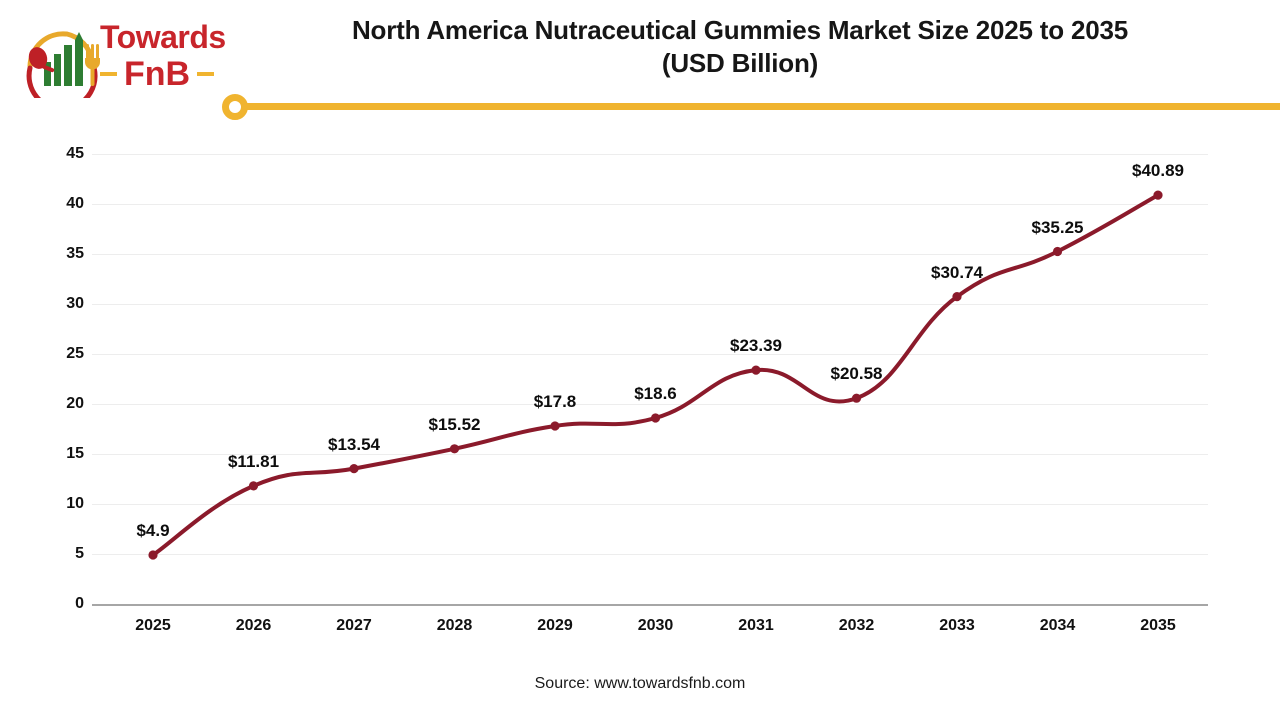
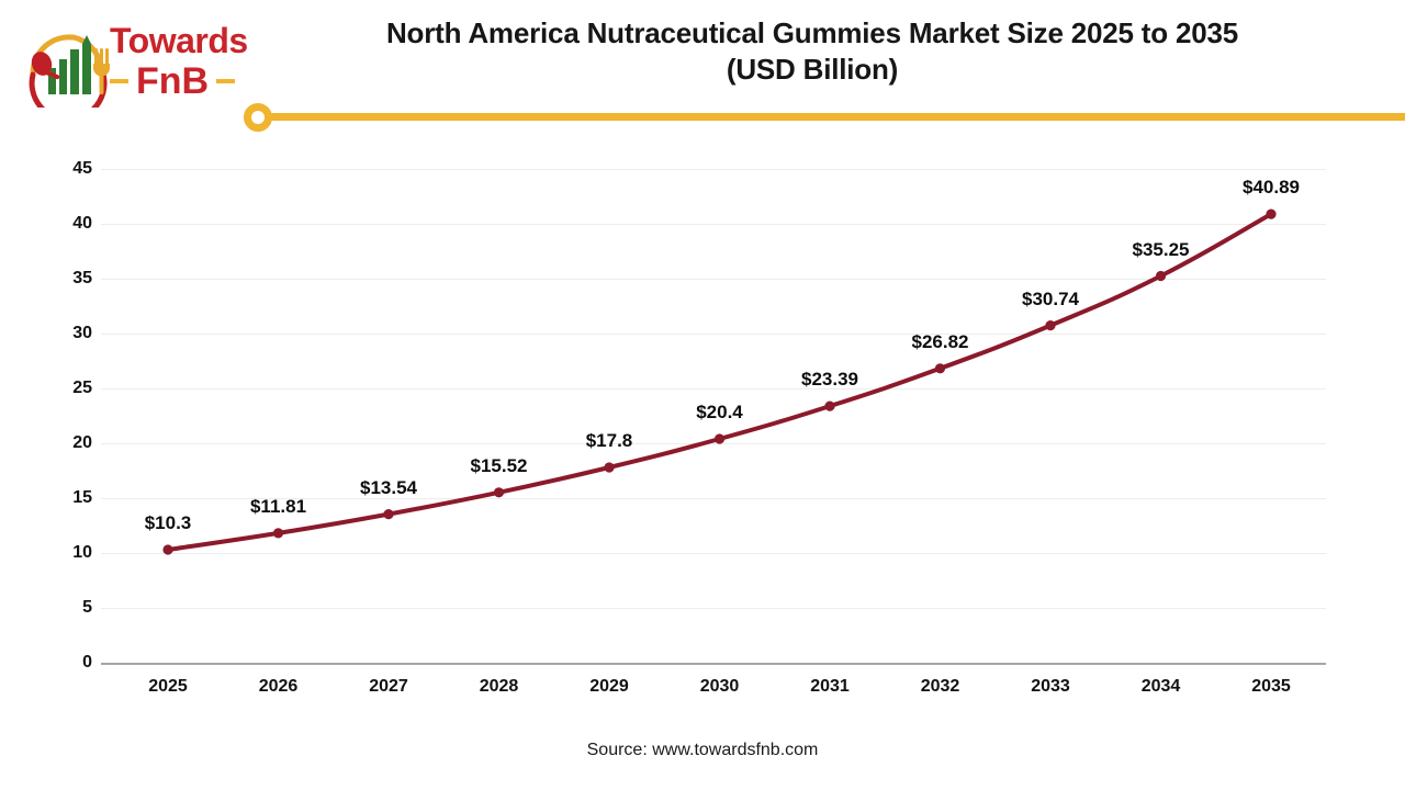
2025: $4.9 -> $10.3
2030: $18.6 -> $20.4
2032: $20.58 -> $26.82
